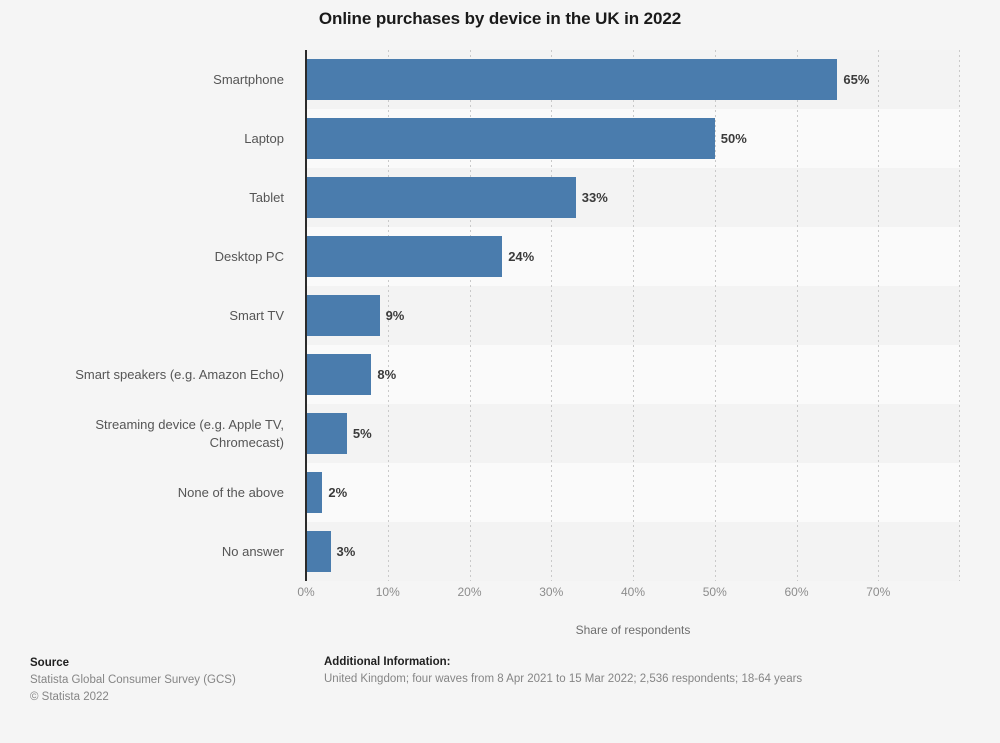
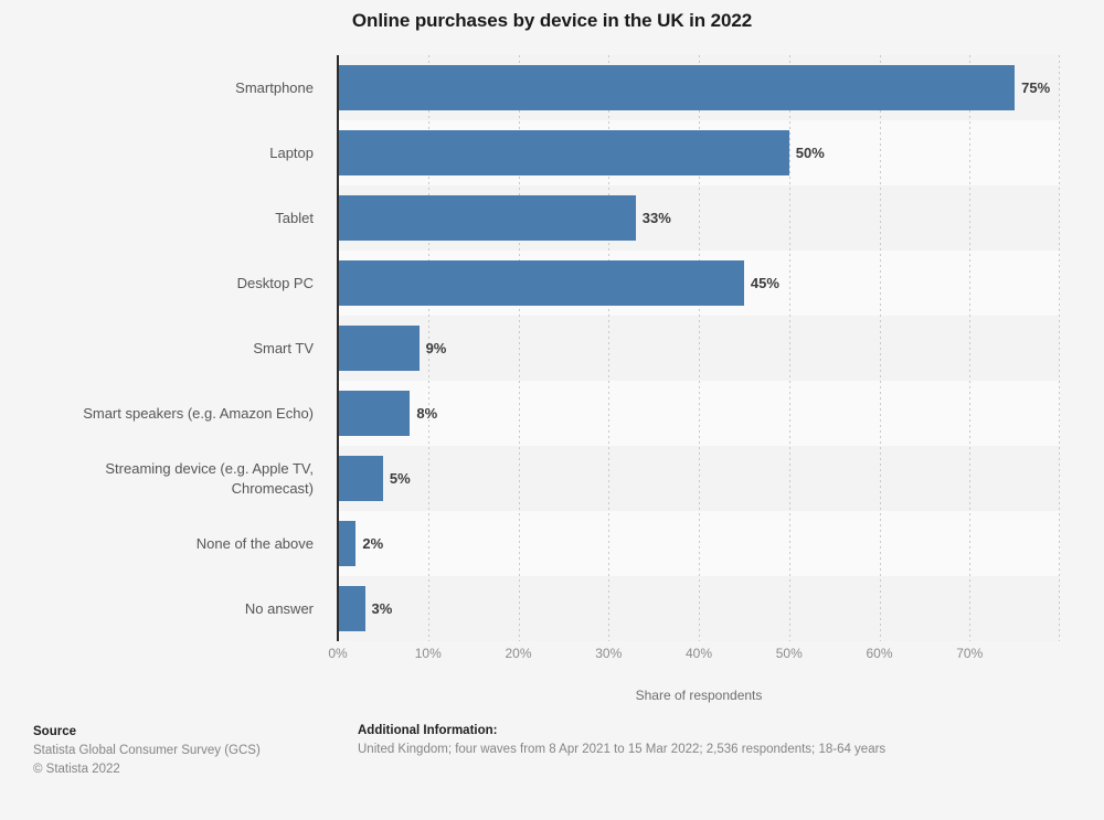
Smartphone: 65% -> 75%
Desktop PC: 24% -> 45%
